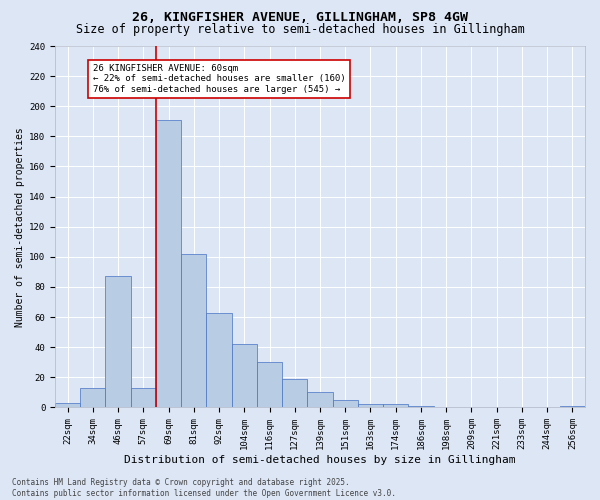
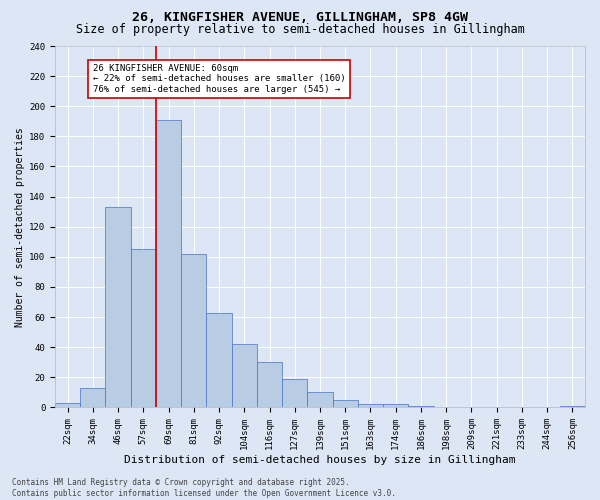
46sqm: 87 -> 133
57sqm: 13 -> 105
